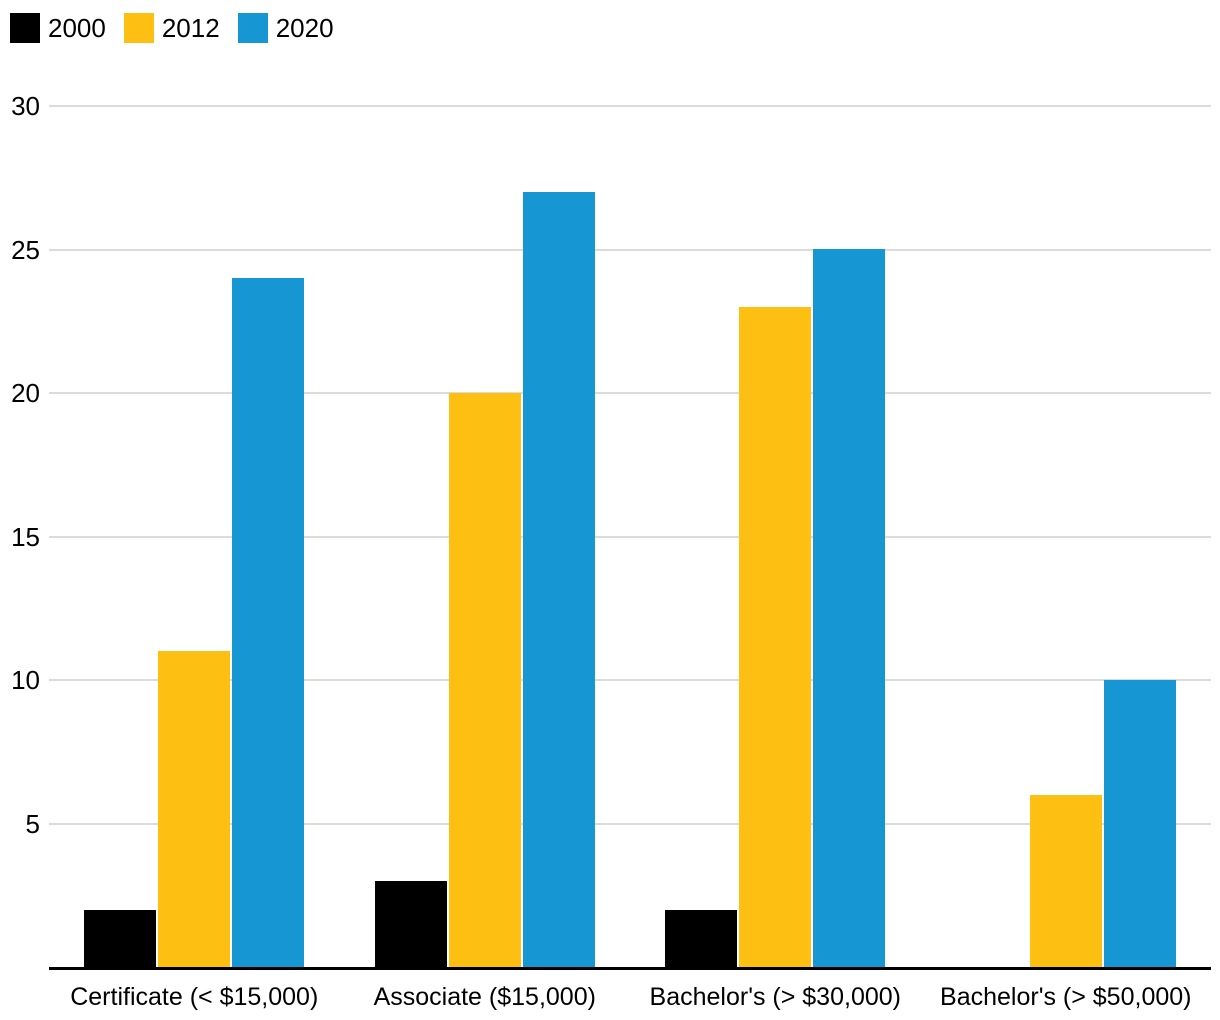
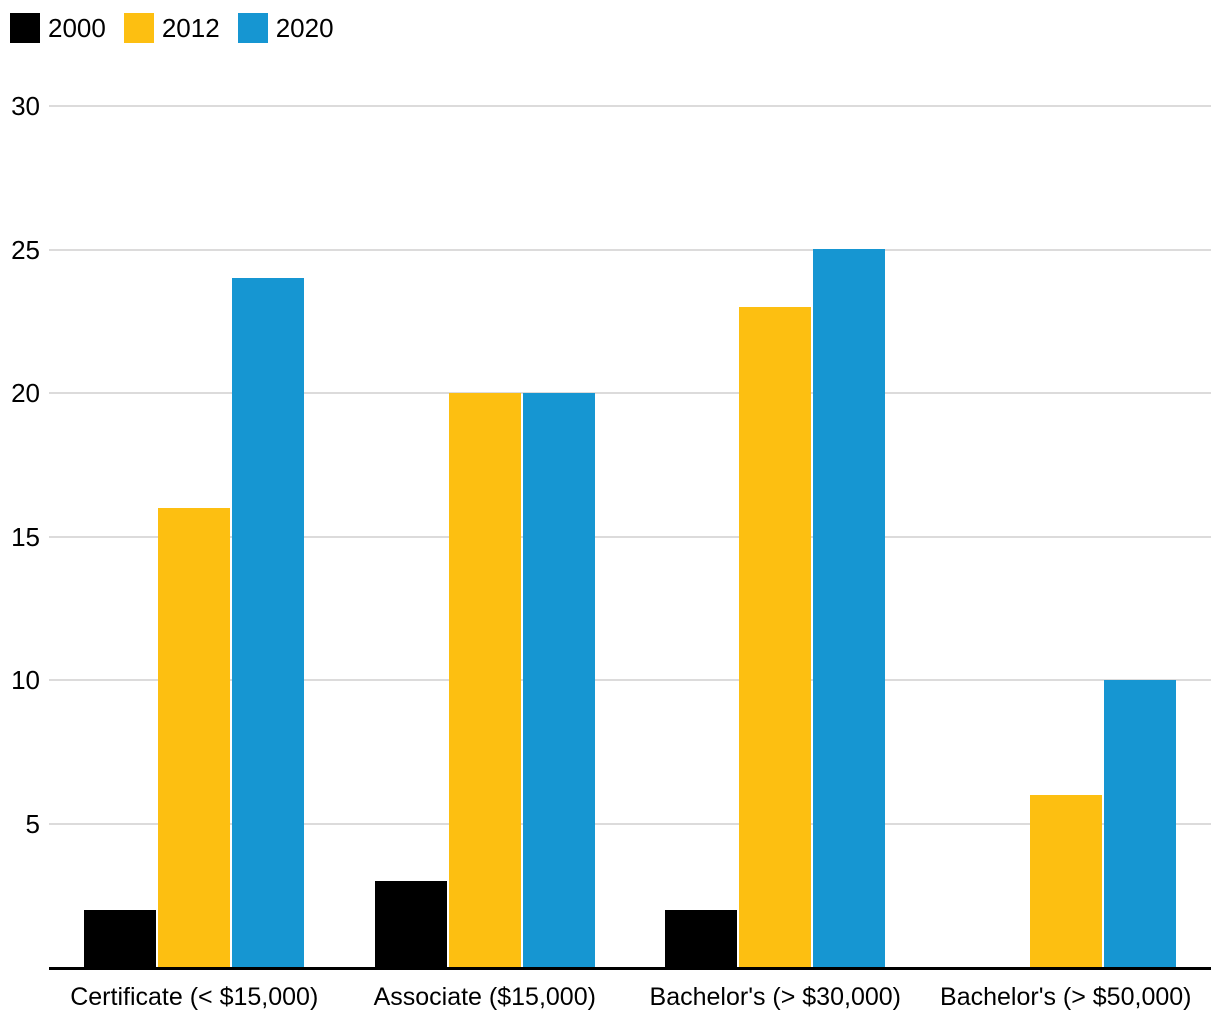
2012/Certificate (< $15,000): 11 -> 16
2020/Associate ($15,000): 27 -> 20
